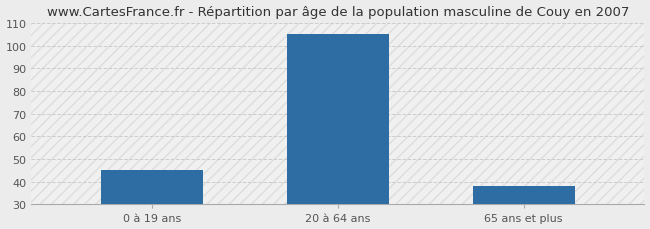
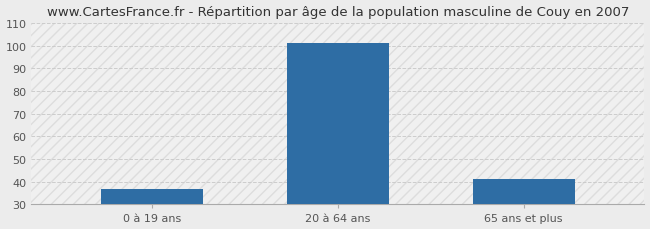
0 à 19 ans: 45 -> 37
20 à 64 ans: 105 -> 101
65 ans et plus: 38 -> 41
